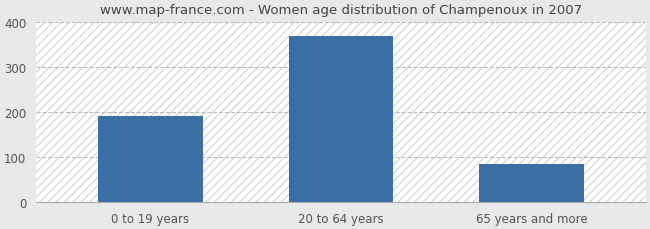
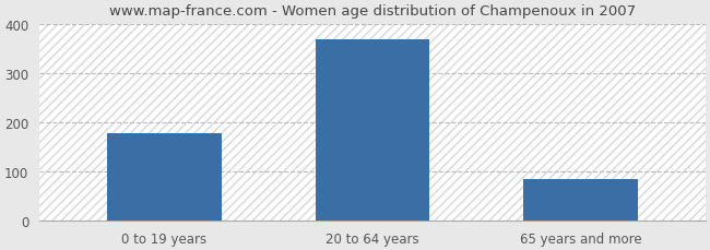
0 to 19 years: 190 -> 178
